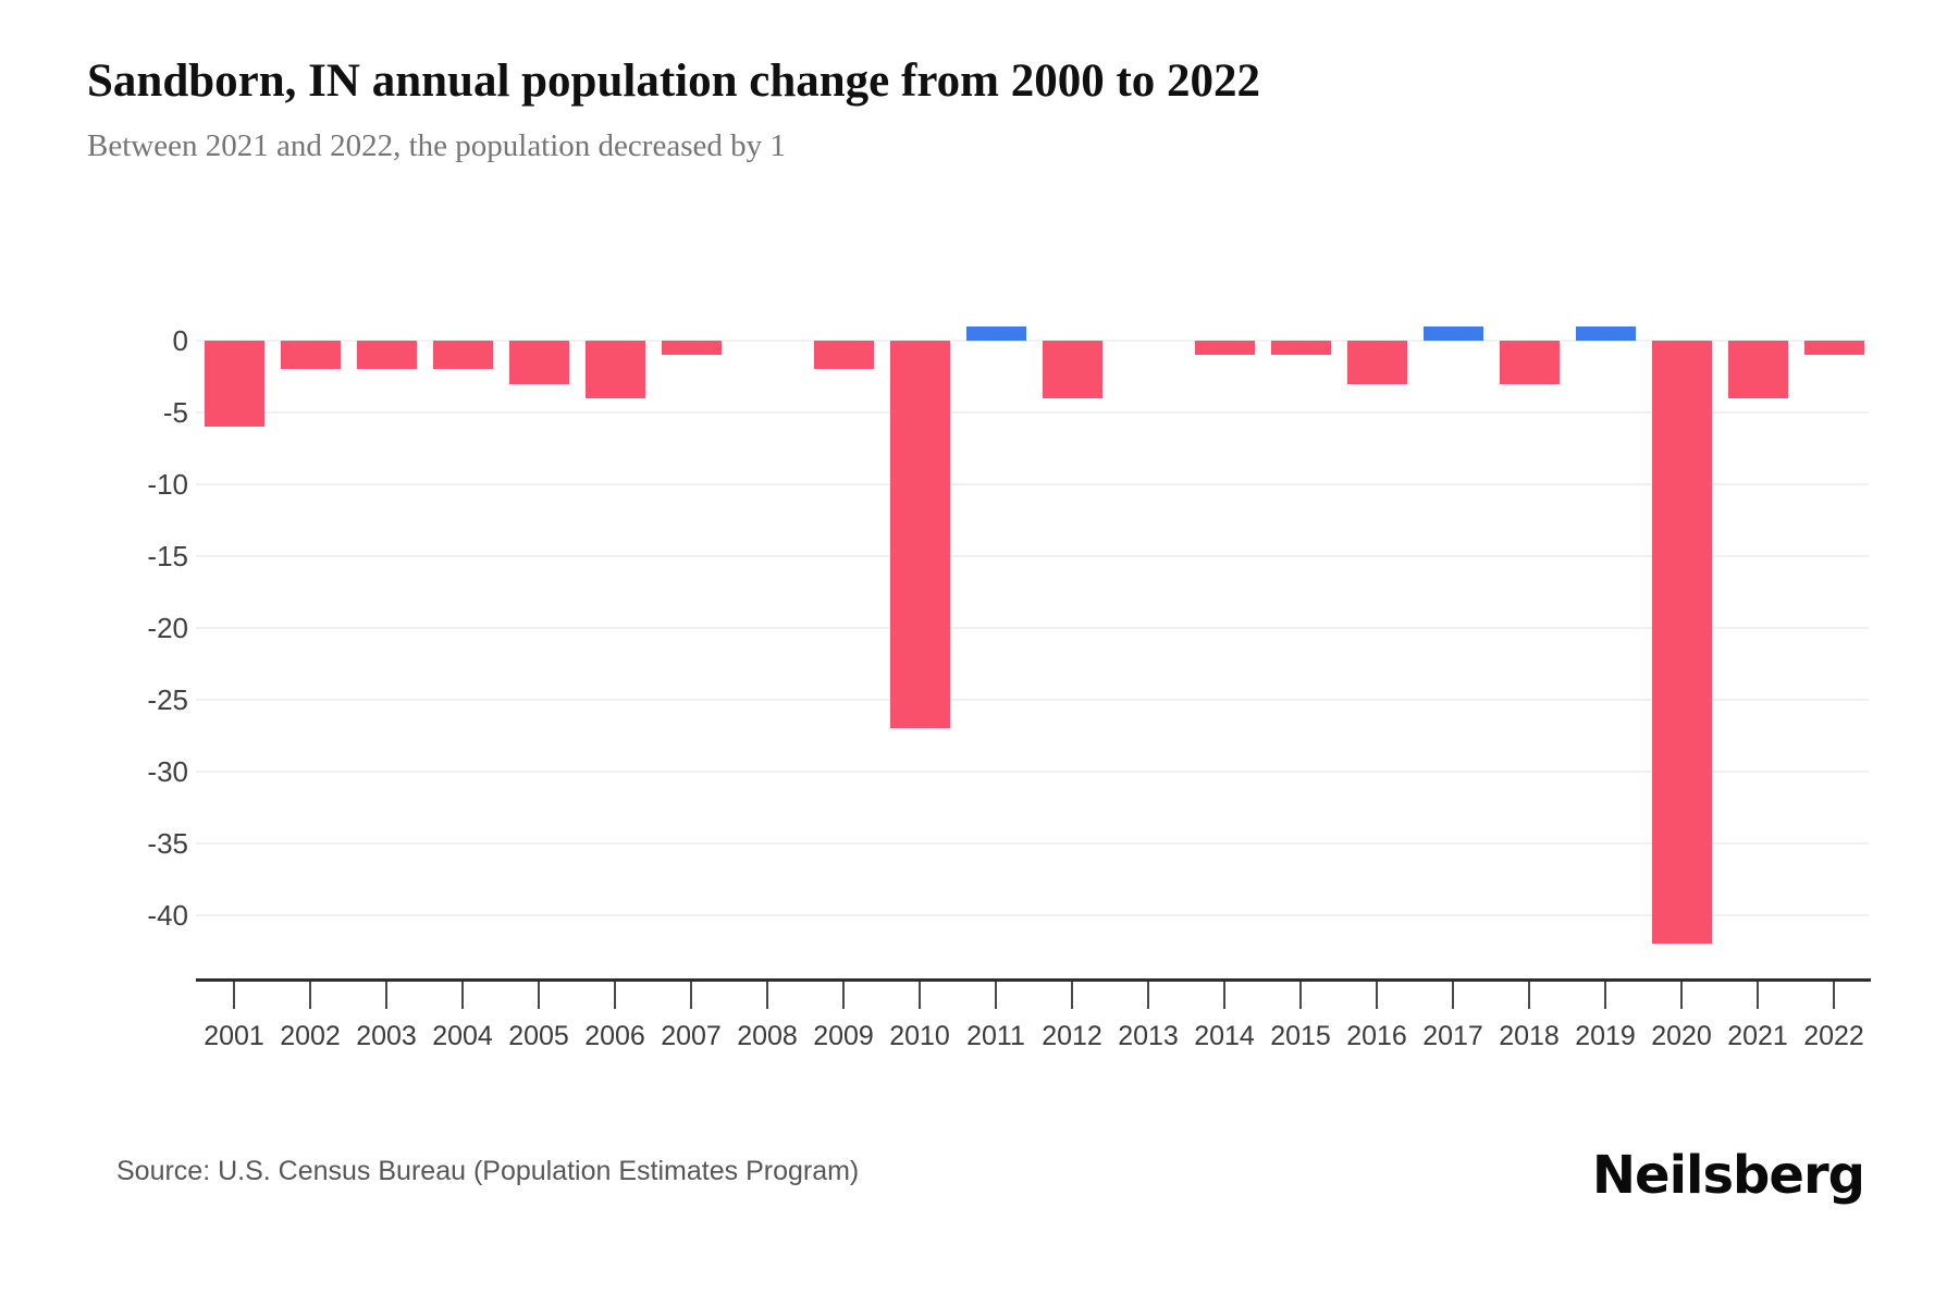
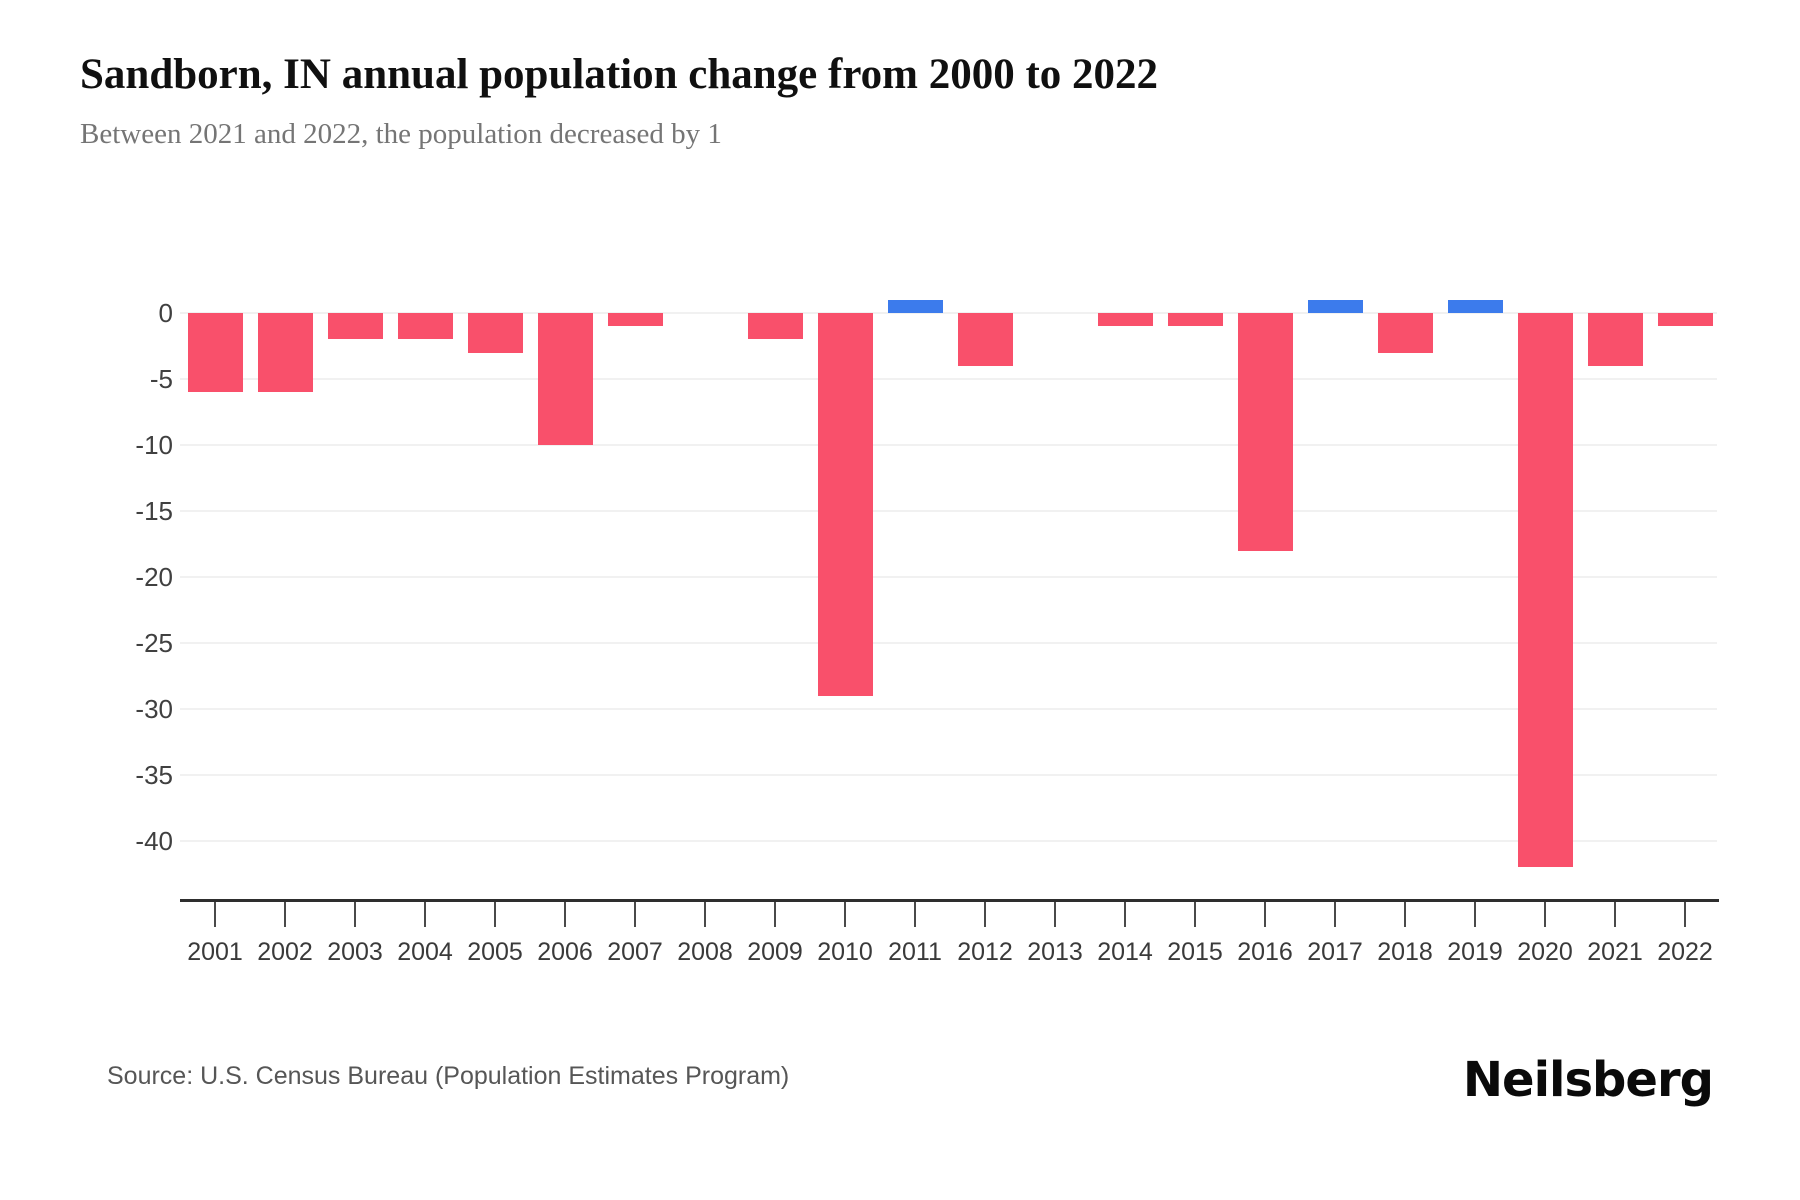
2002: -2 -> -6
2006: -4 -> -10
2010: -27 -> -29
2016: -3 -> -18
